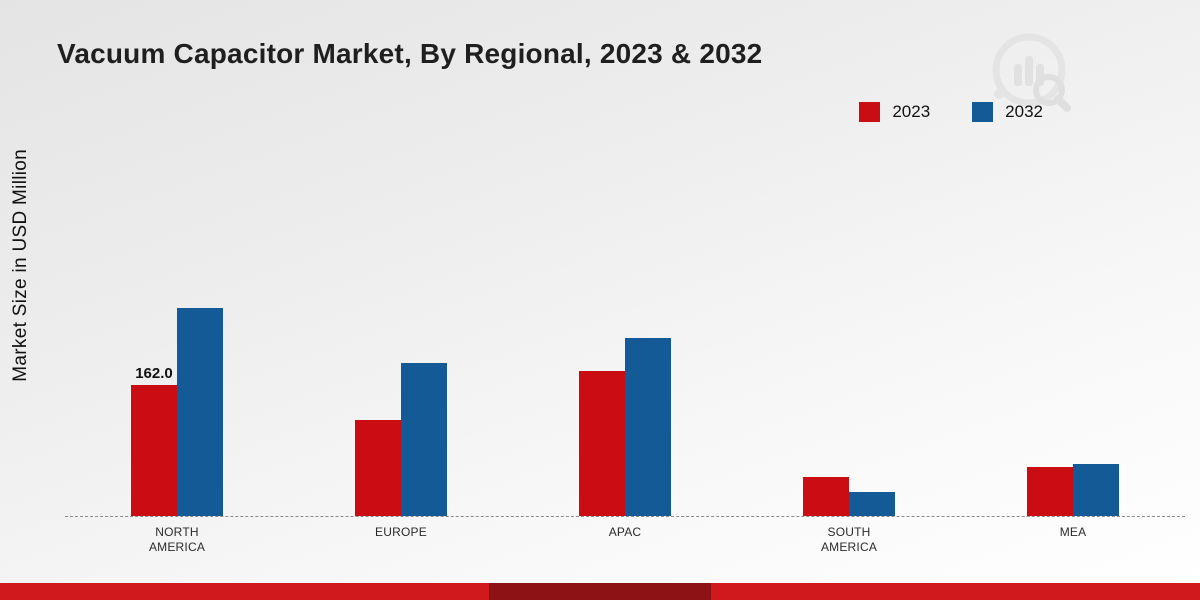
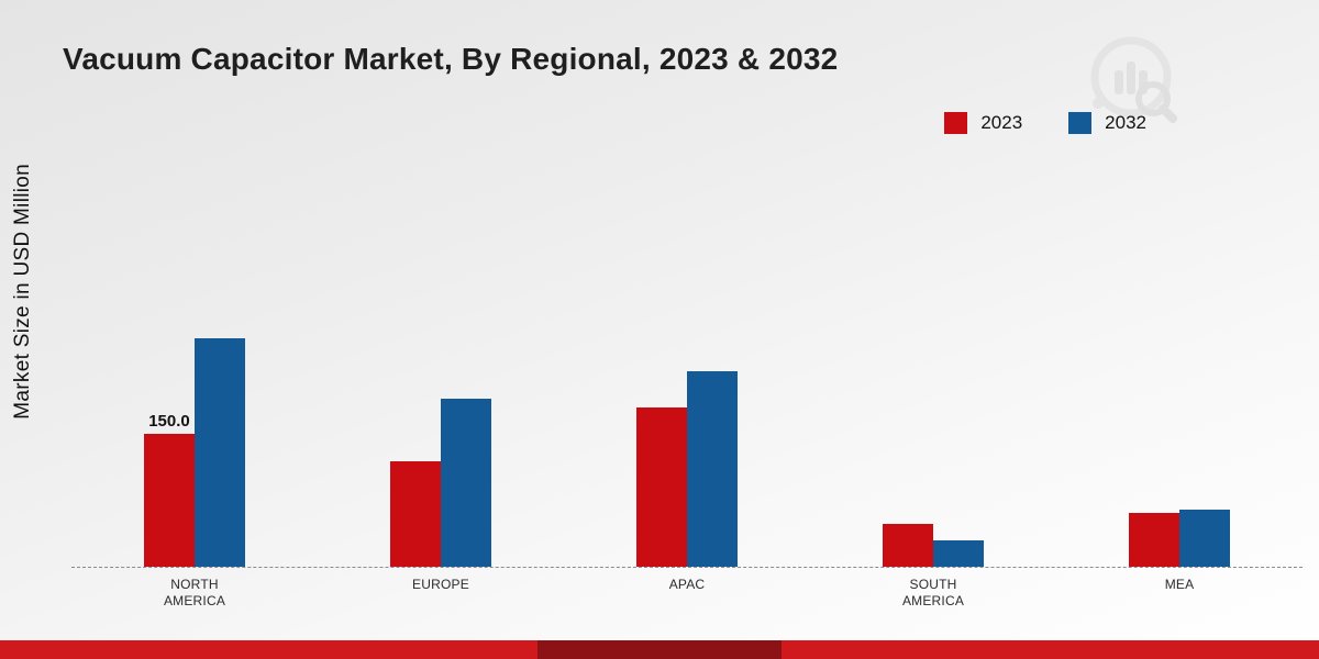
2023/NORTH AMERICA: 162.0 -> 150.0
